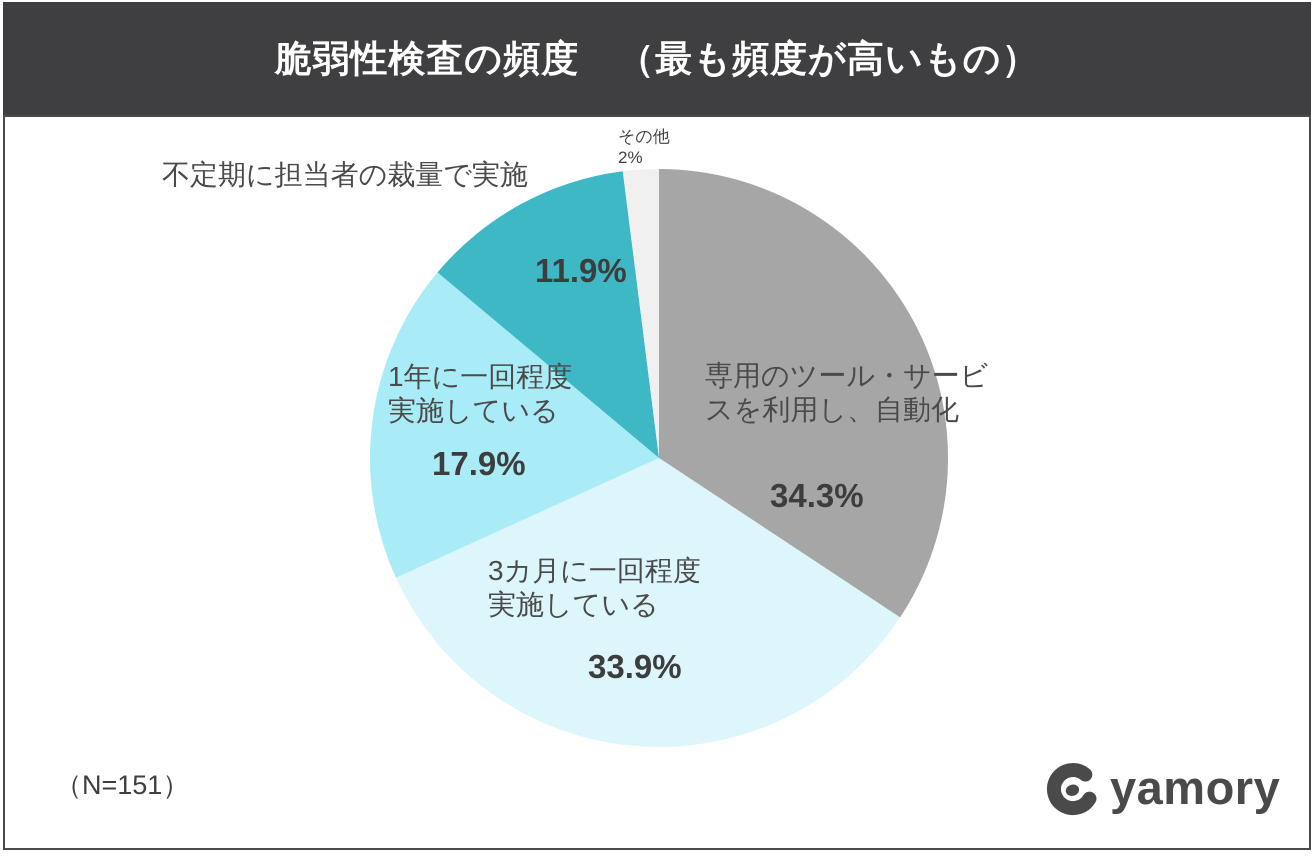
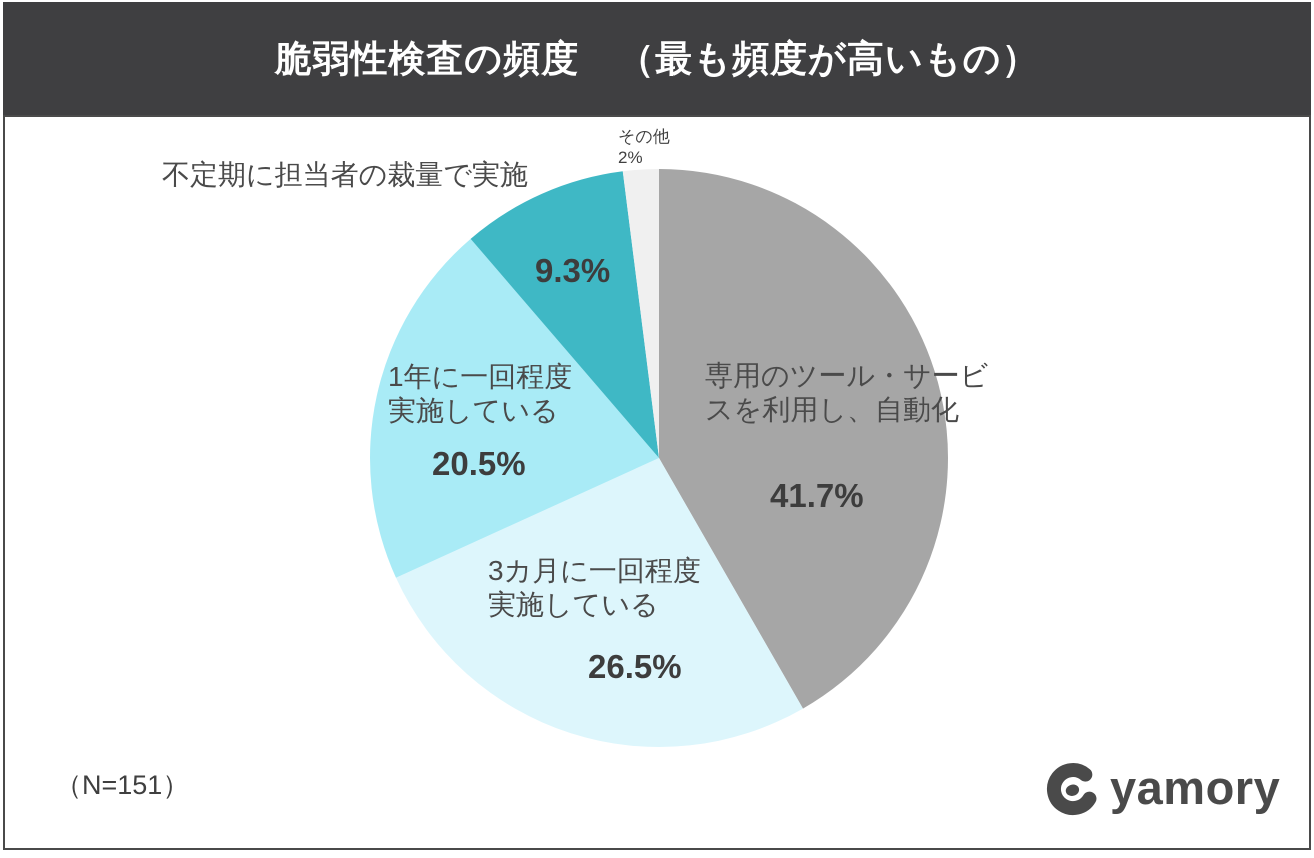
専用のツール・サービスを利用し、自動化: 34.3% -> 41.7%
3カ月に一回程度実施している: 33.9% -> 26.5%
1年に一回程度実施している: 17.9% -> 20.5%
不定期に担当者の裁量で実施: 11.9% -> 9.3%
